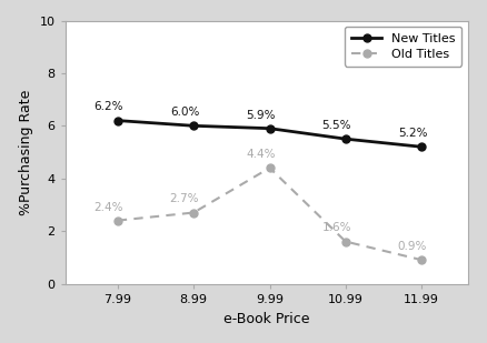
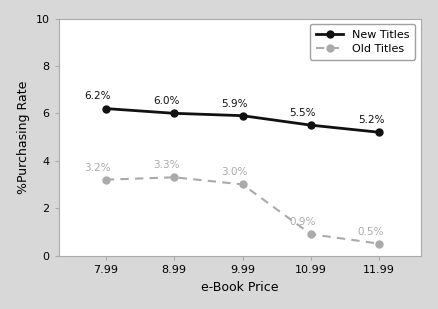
Old Titles/7.99: 2.4% -> 3.2%
Old Titles/8.99: 2.7% -> 3.3%
Old Titles/9.99: 4.4% -> 3.0%
Old Titles/10.99: 1.6% -> 0.9%
Old Titles/11.99: 0.9% -> 0.5%
